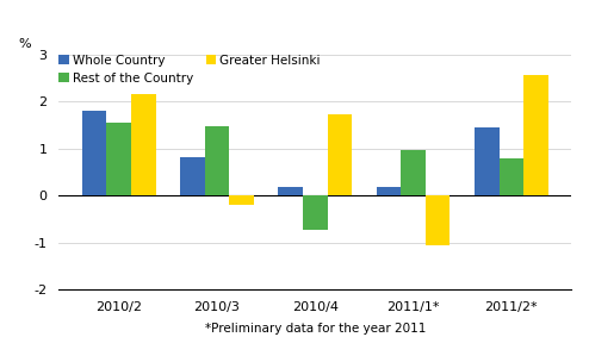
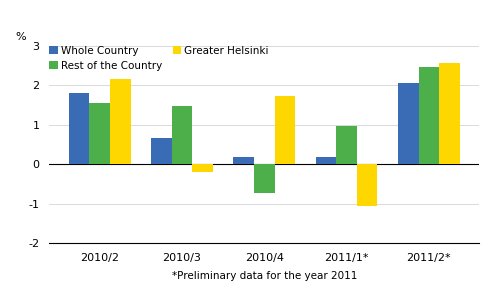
Whole Country/2010/3: 0.82 -> 0.65
Whole Country/2011/2*: 1.45 -> 2.05
Rest of the Country/2011/2*: 0.78 -> 2.45
